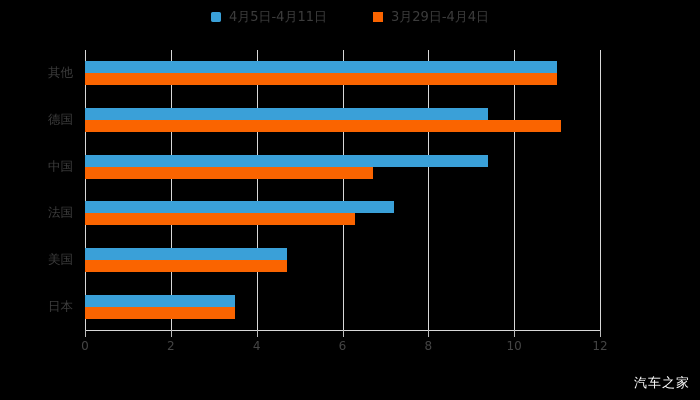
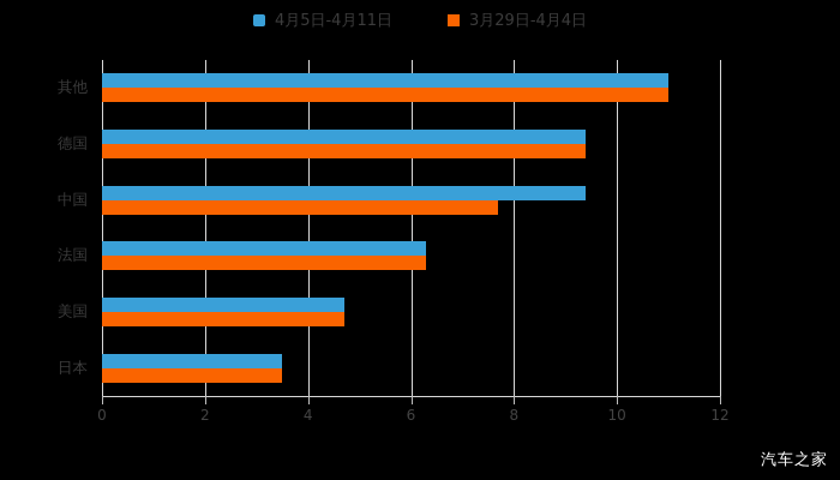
3月29日-4月4日/德国: 11.1 -> 9.4
3月29日-4月4日/中国: 6.7 -> 7.7
4月5日-4月11日/法国: 7.2 -> 6.3
